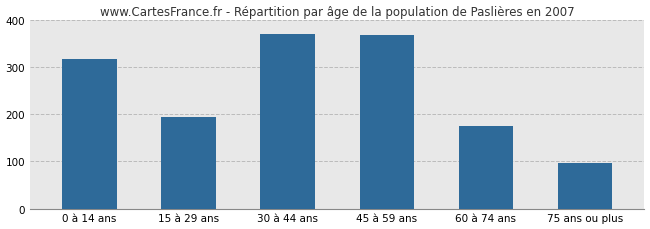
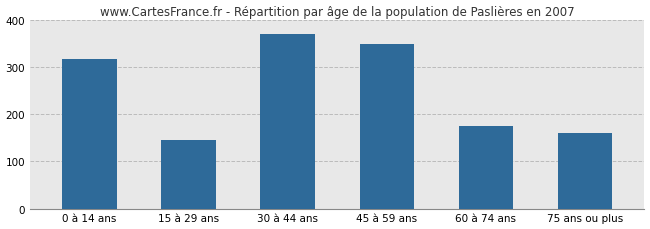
15 à 29 ans: 194 -> 145
45 à 59 ans: 368 -> 350
75 ans ou plus: 96 -> 160
